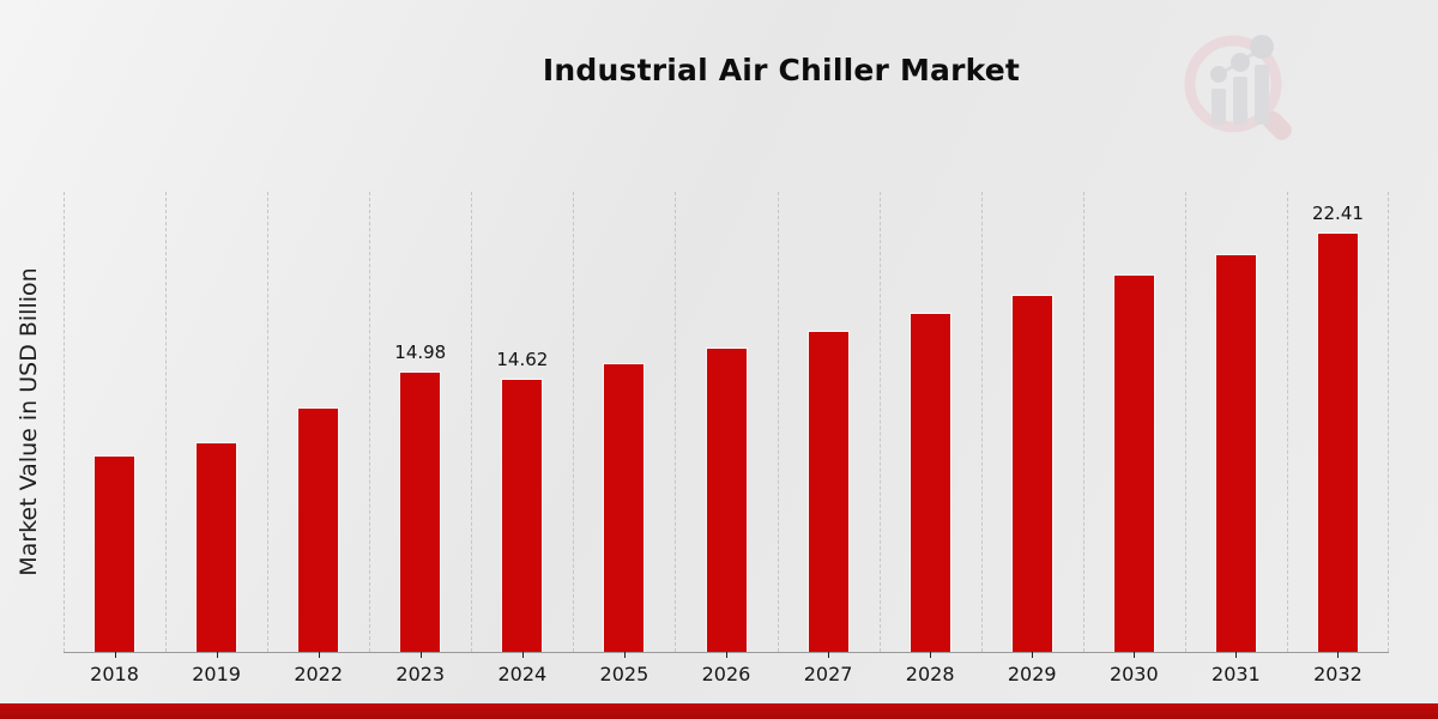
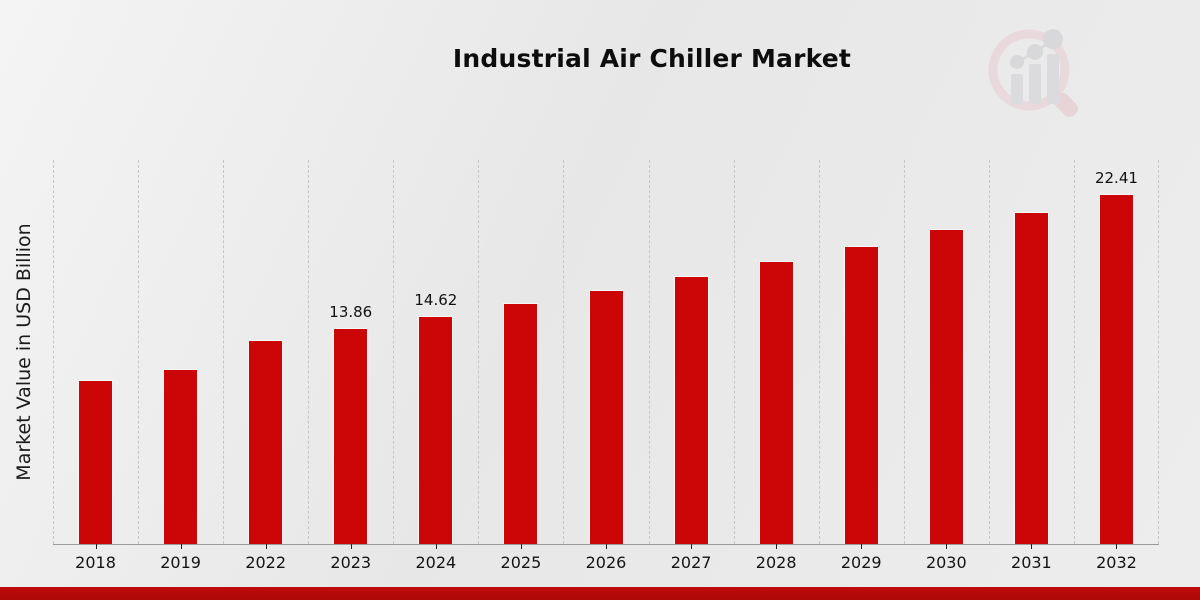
2023: 14.98 -> 13.86
